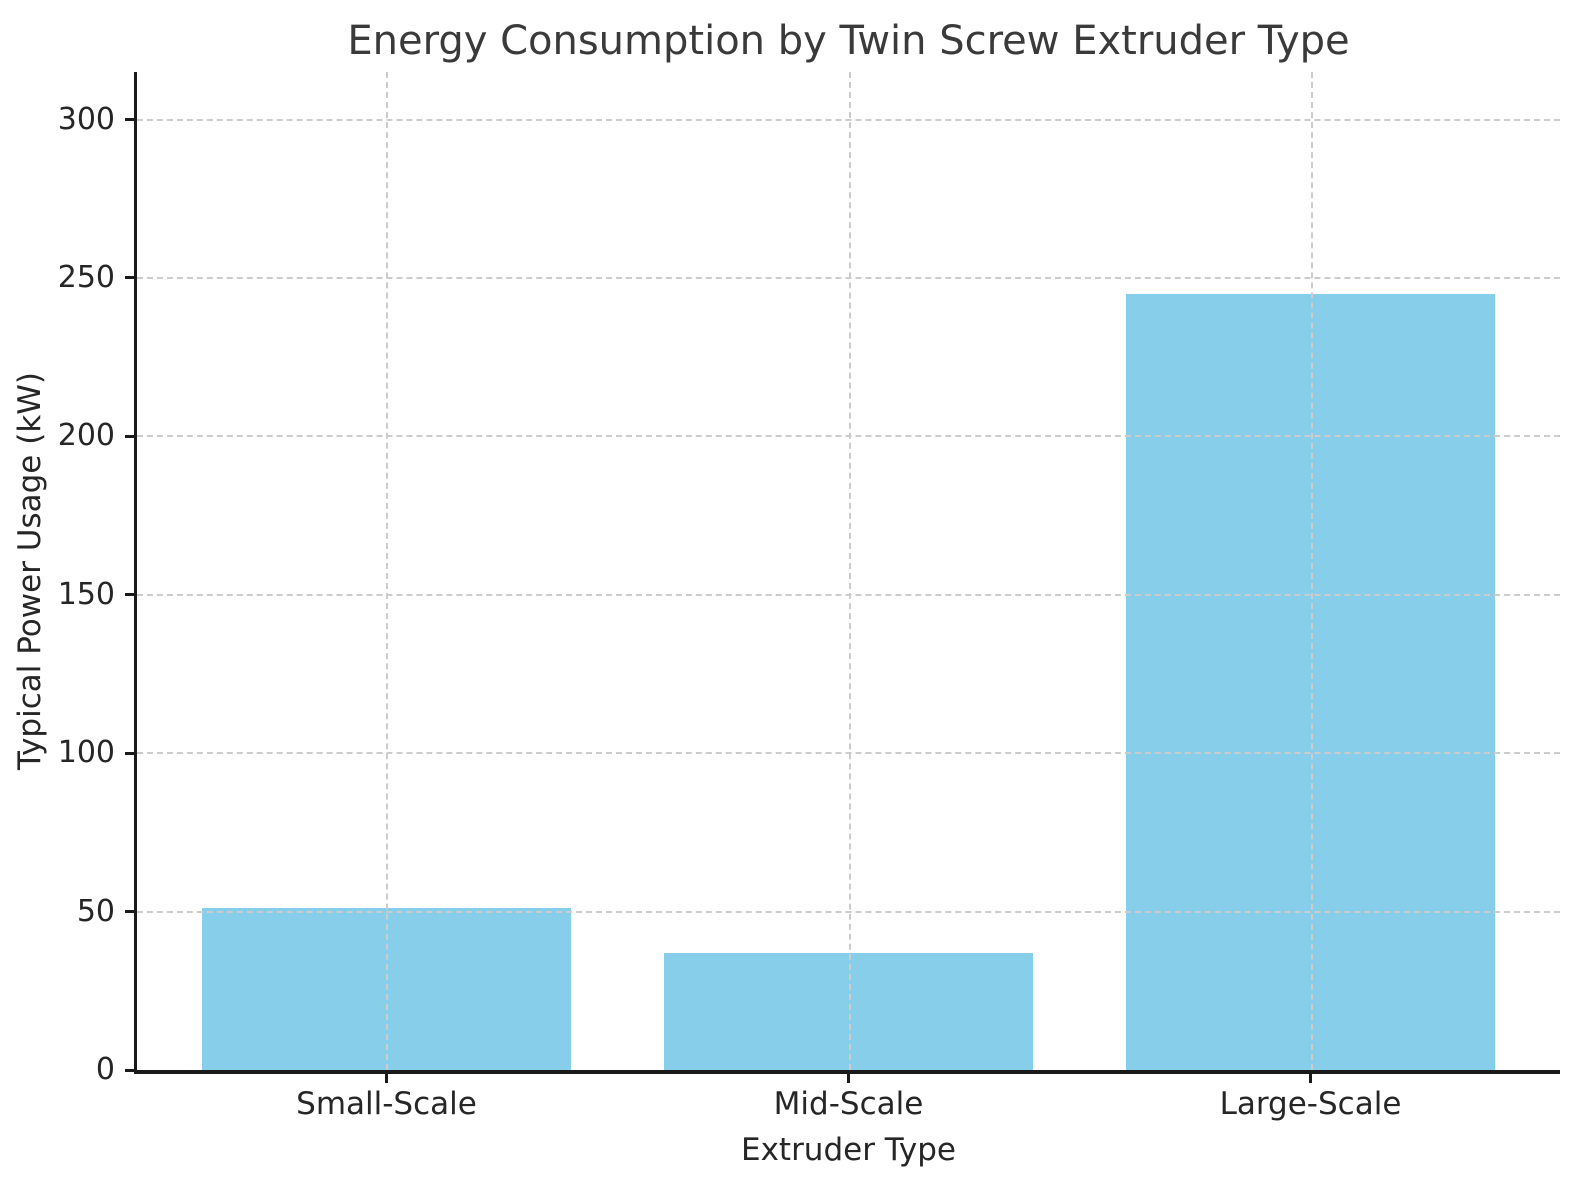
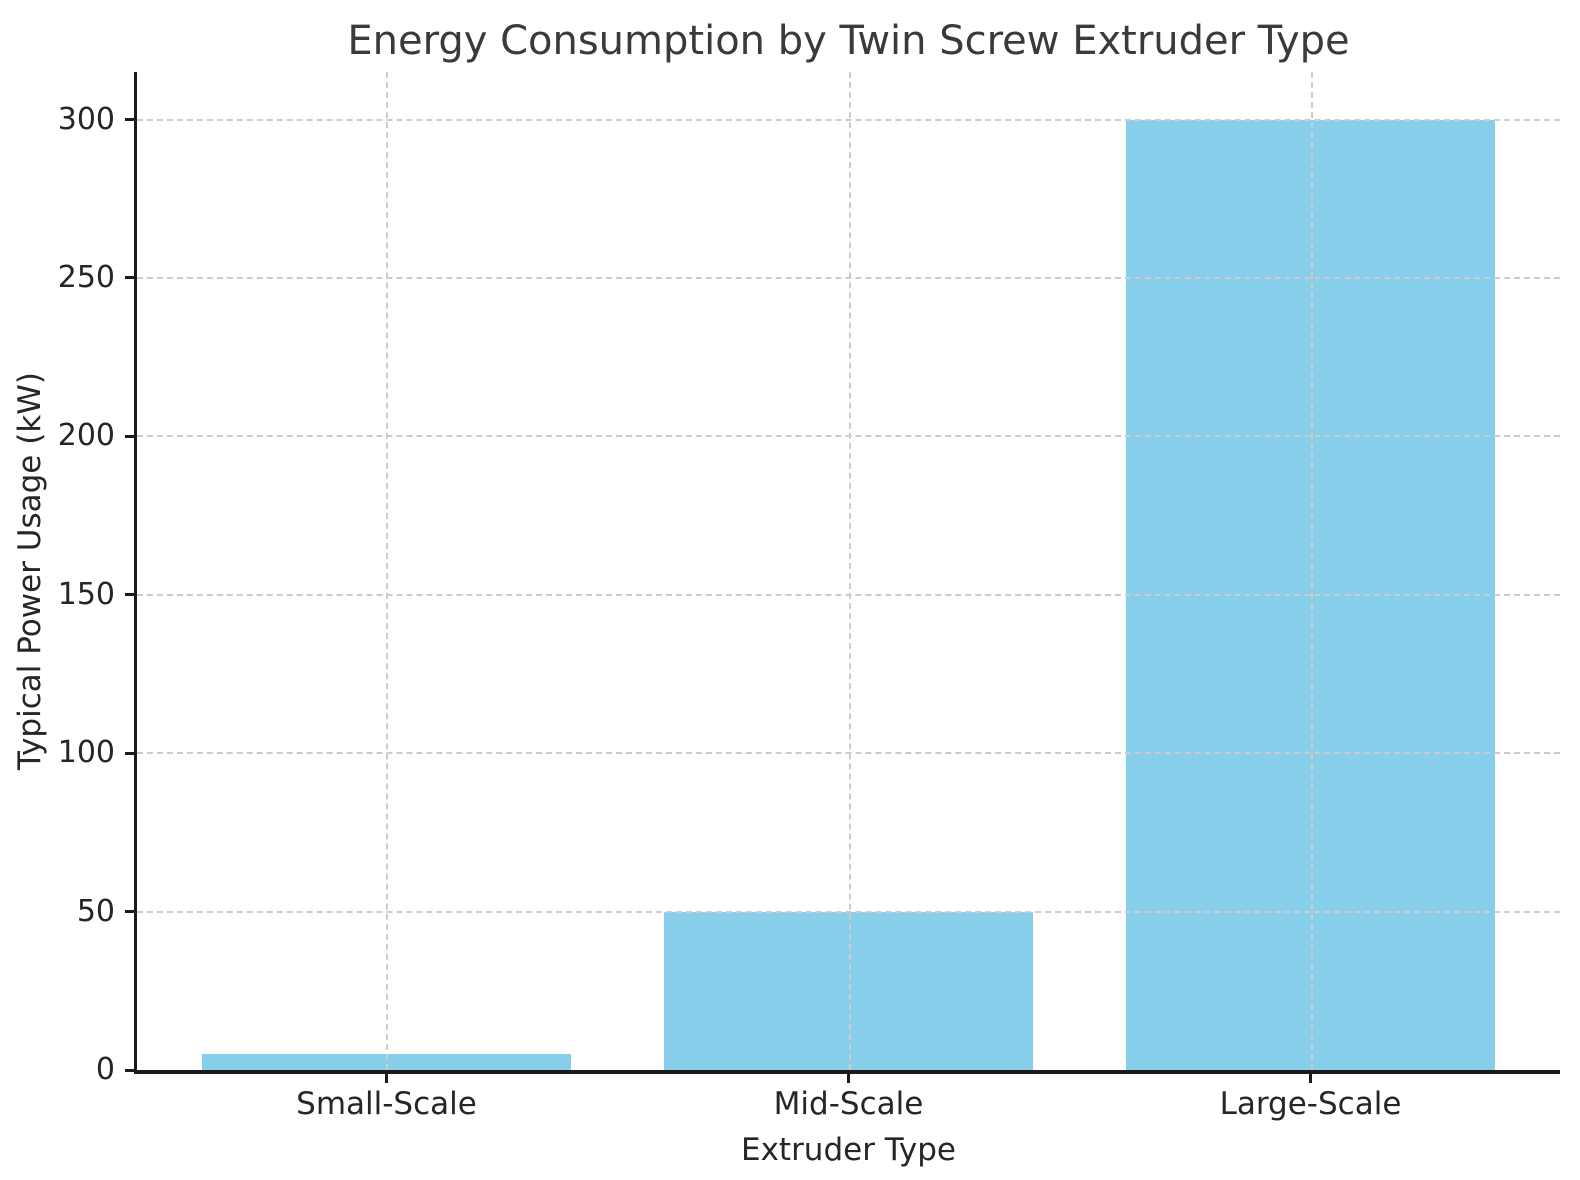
Small-Scale: 51 -> 5
Mid-Scale: 37 -> 50
Large-Scale: 245 -> 300
